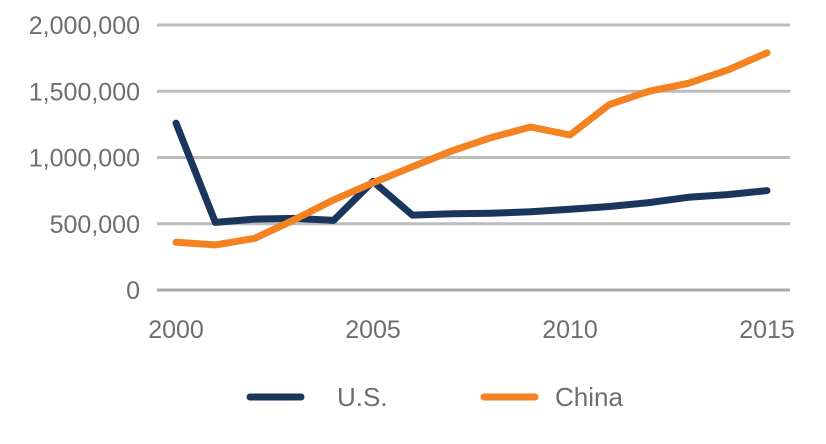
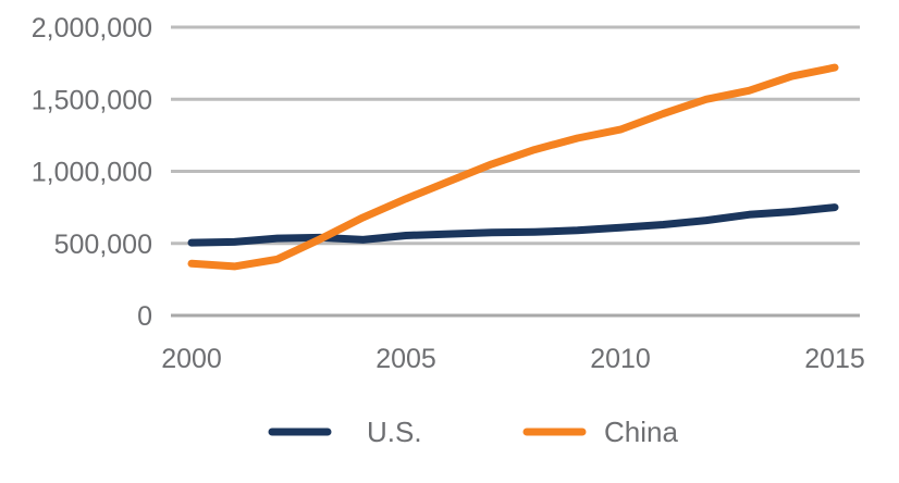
U.S./2000: 1260000 -> 500000
U.S./2005: 820000 -> 560000
China/2010: 1170000 -> 1290000
China/2015: 1790000 -> 1720000
